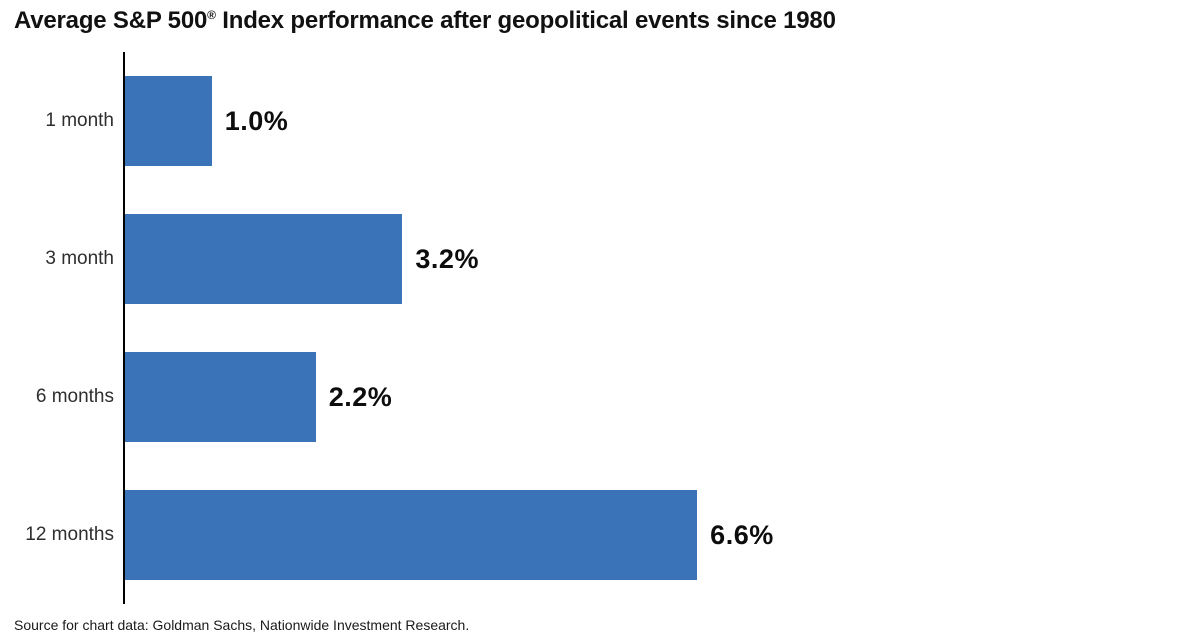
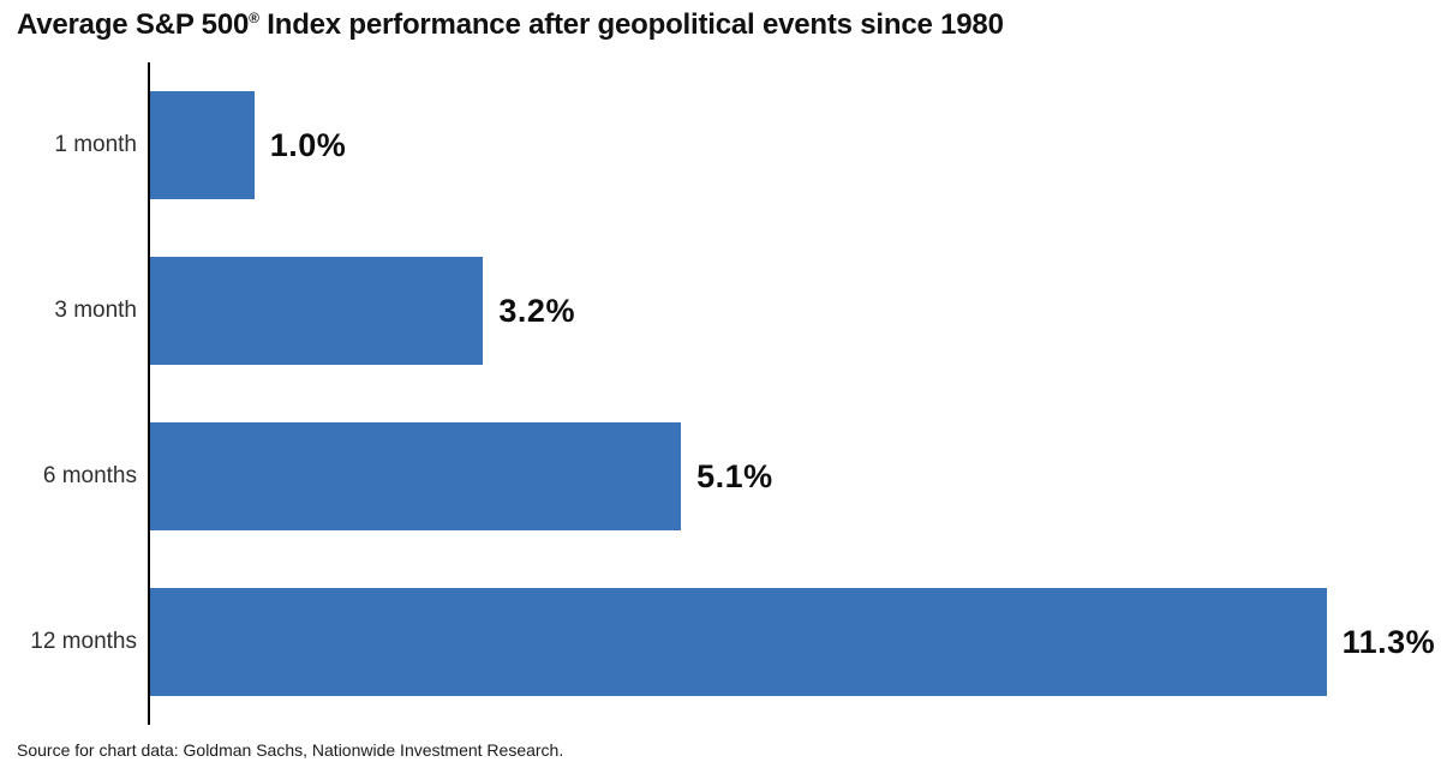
6 months: 2.2% -> 5.1%
12 months: 6.6% -> 11.3%
